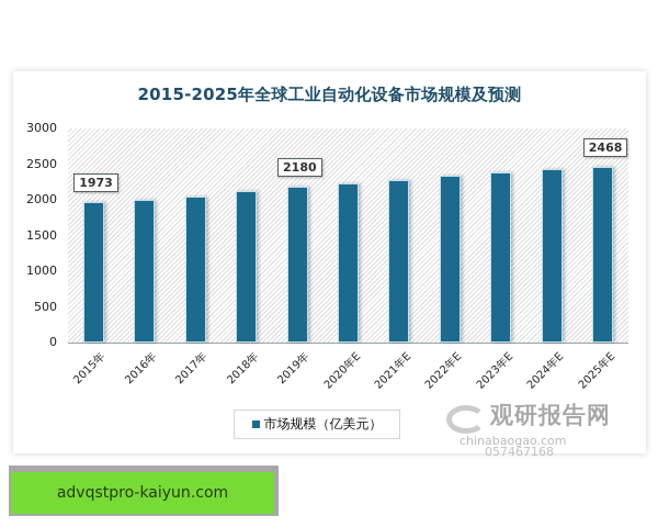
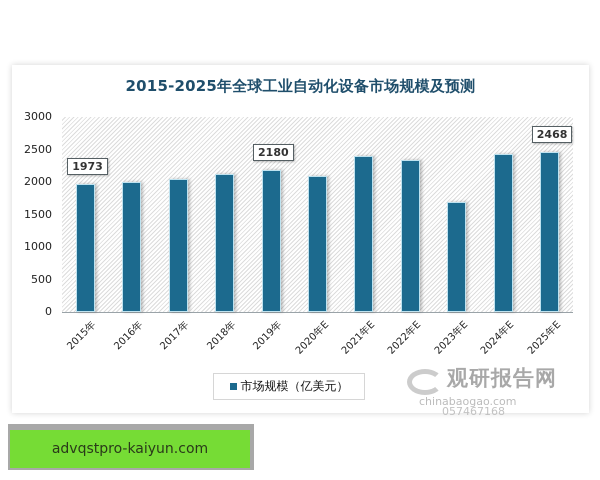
2020年E: 2200 -> 2100
2021年E: 2300 -> 2400
2023年E: 2400 -> 1700
